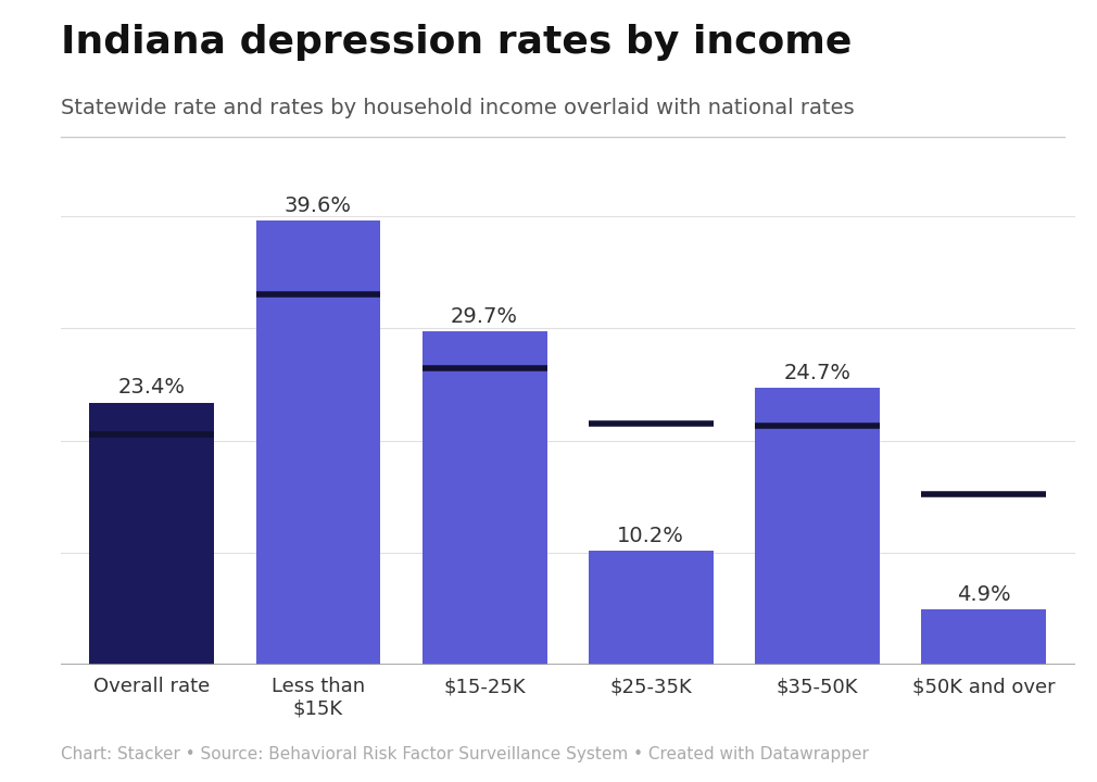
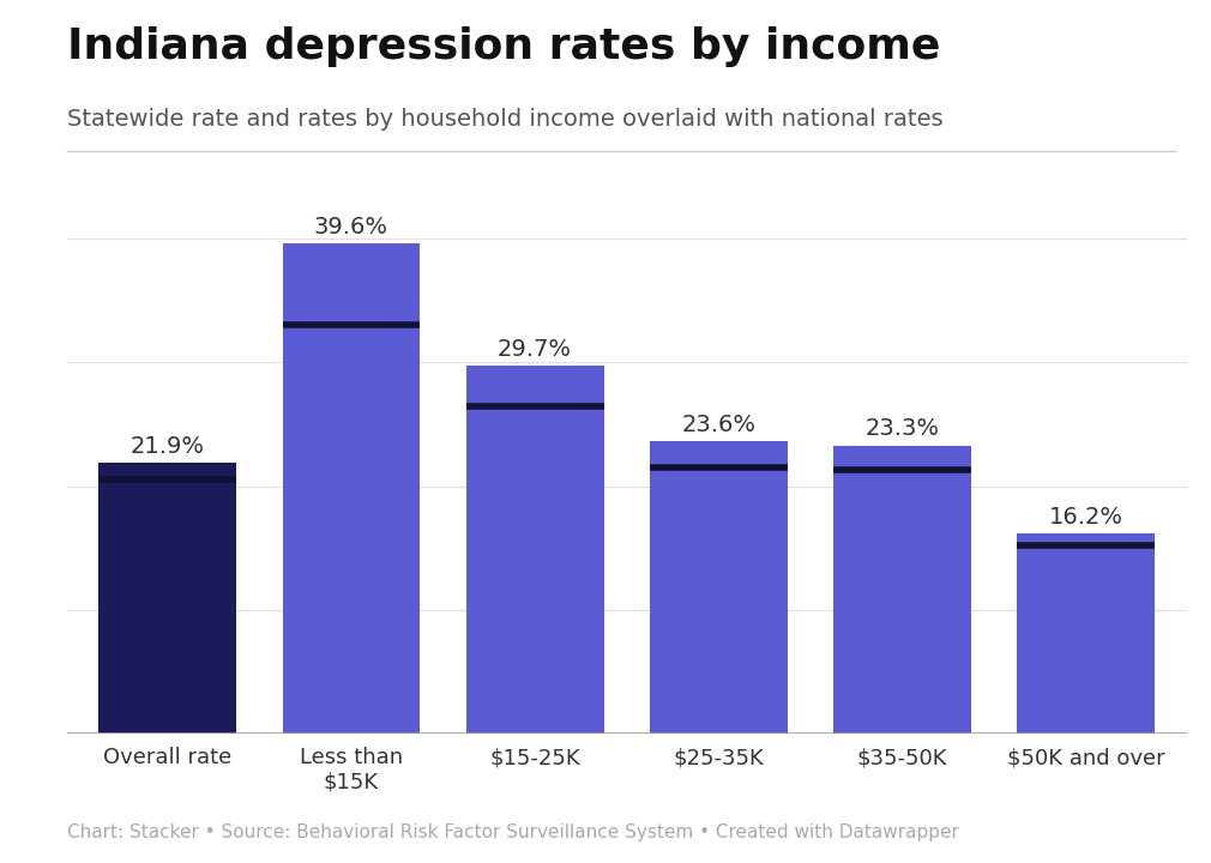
Overall rate: 23.4% -> 21.9%
$25-35K: 10.2% -> 23.6%
$35-50K: 24.7% -> 23.3%
$50K and over: 4.9% -> 16.2%
